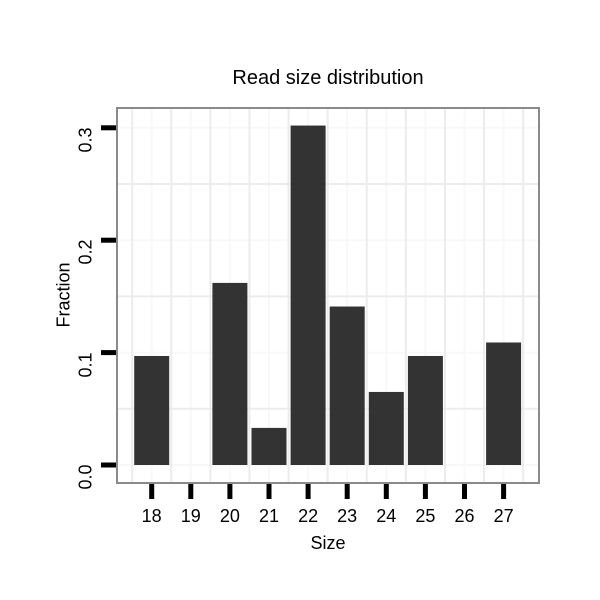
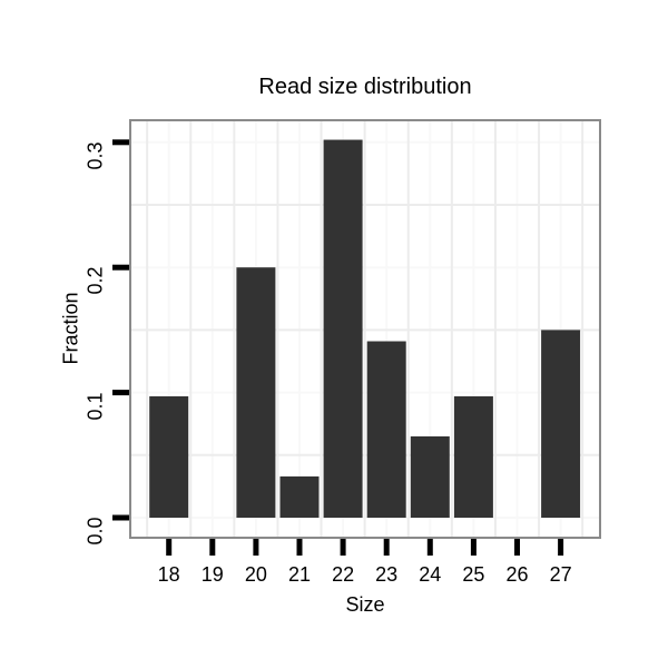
20: 0.162 -> 0.200
27: 0.109 -> 0.150
